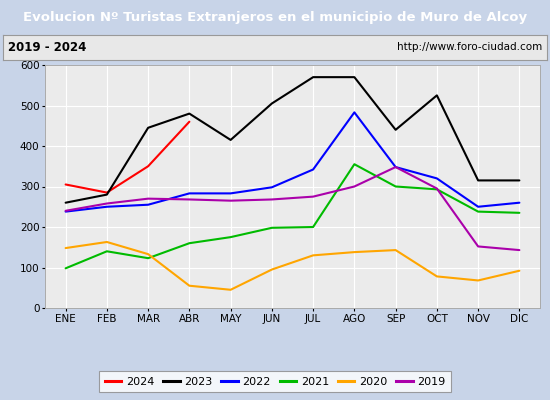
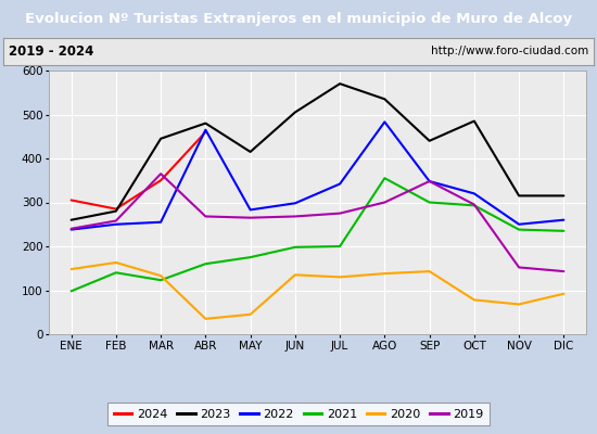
2019/MAR: 270 -> 365
2022/ABR: 283 -> 465
2020/ABR: 55 -> 35
2020/JUN: 95 -> 135
2023/AGO: 570 -> 535
2023/OCT: 525 -> 485
